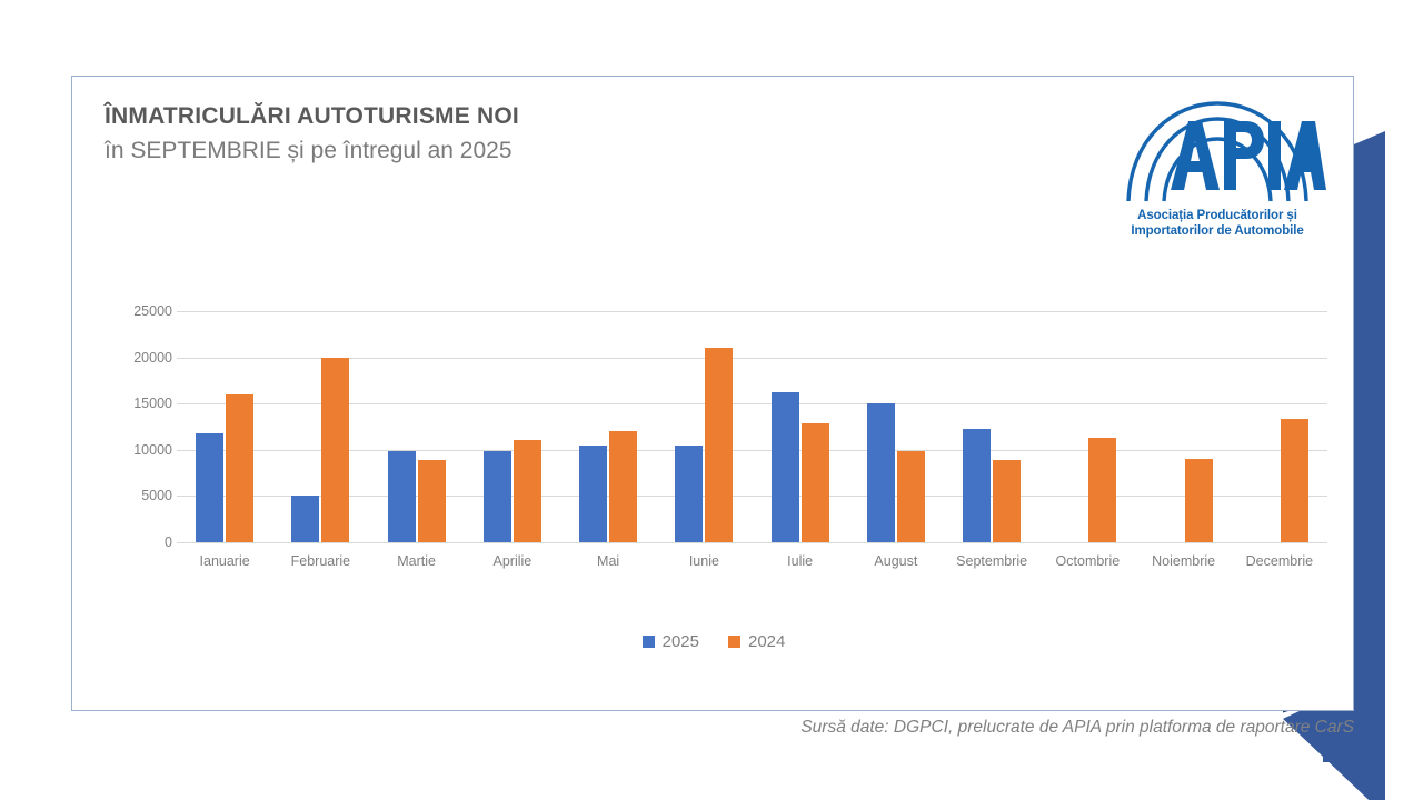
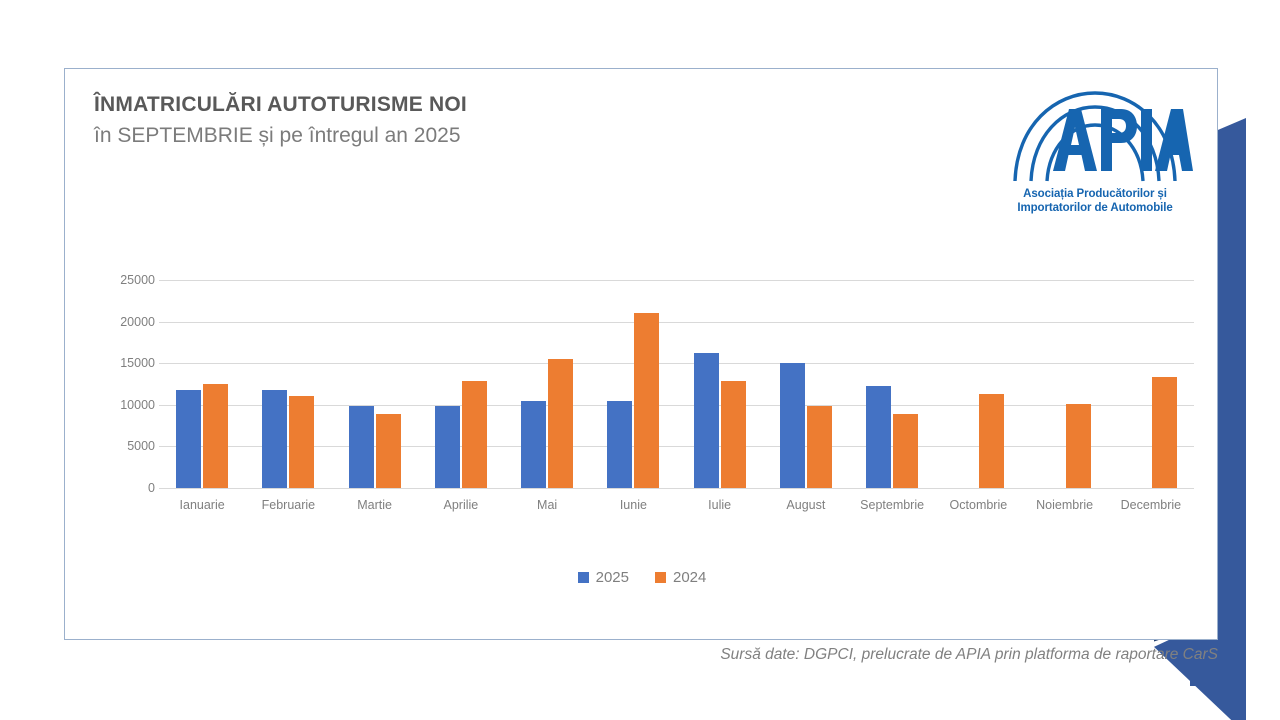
2024/Ianuarie: 16000 -> 12000
2025/Februarie: 5000 -> 12000
2024/Februarie: 20000 -> 11000
2024/Aprilie: 11000 -> 13000
2024/Mai: 12000 -> 15000
2024/Noiembrie: 9000 -> 10000
